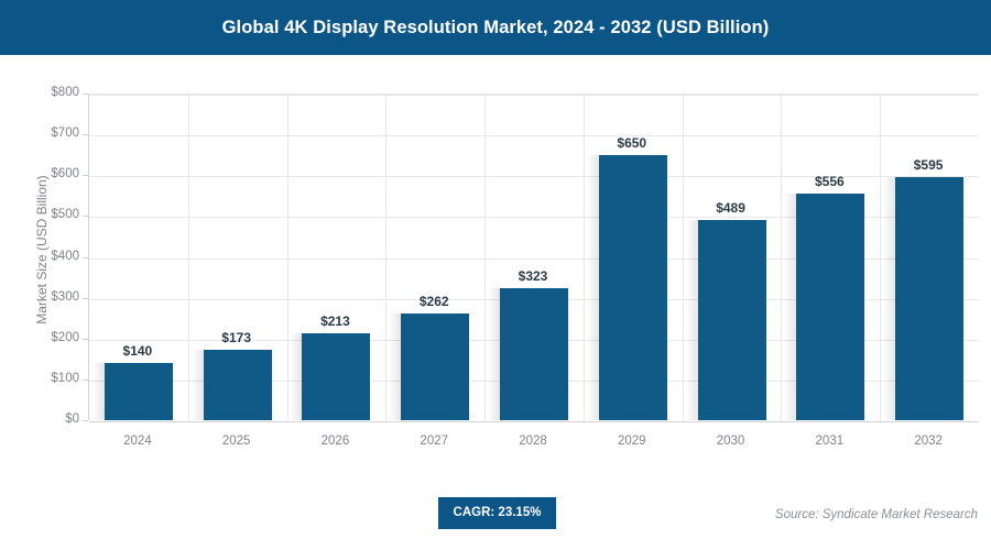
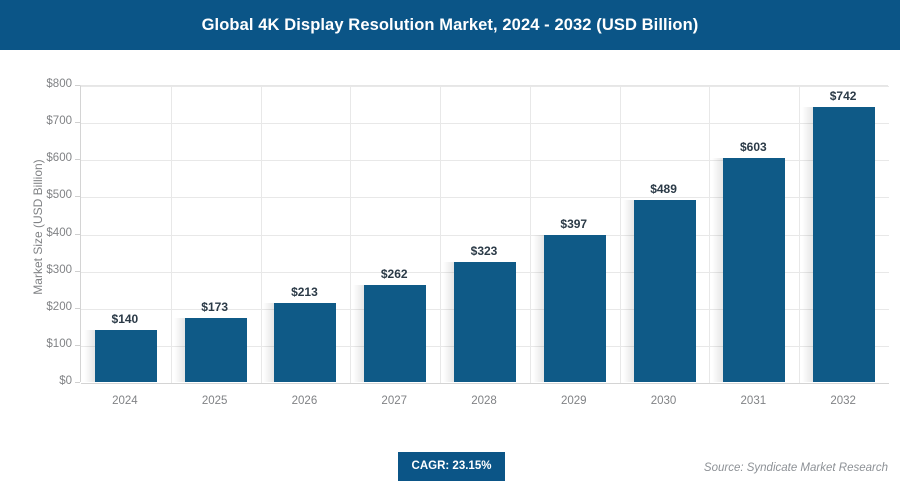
2029: $650 -> $397
2031: $556 -> $603
2032: $595 -> $742
